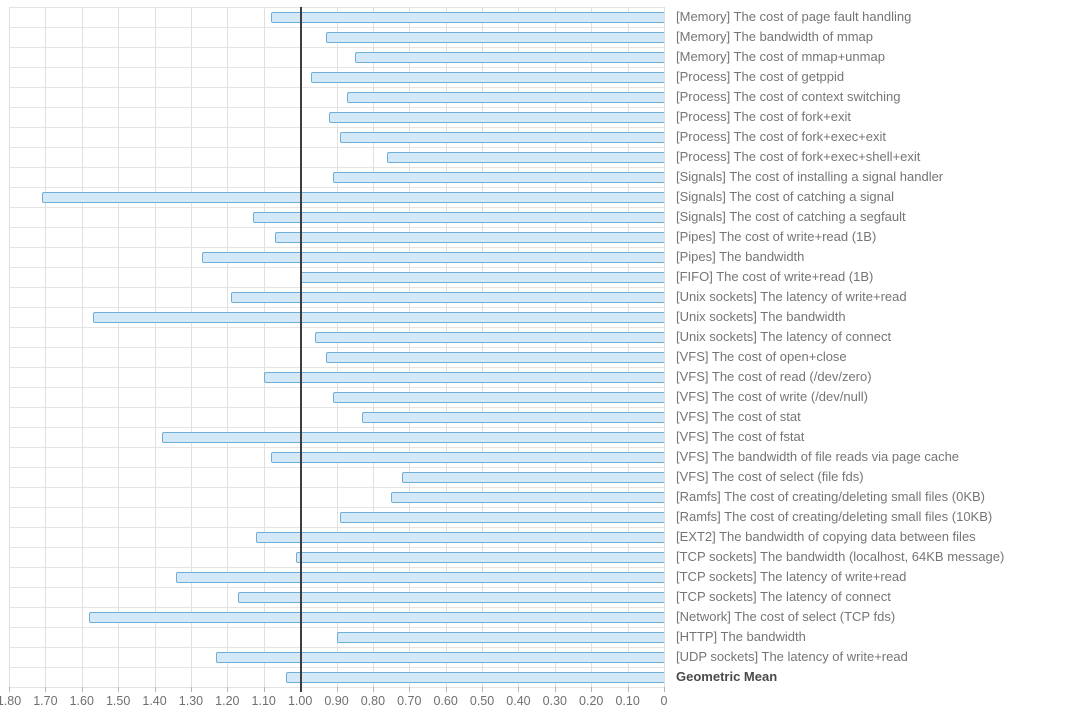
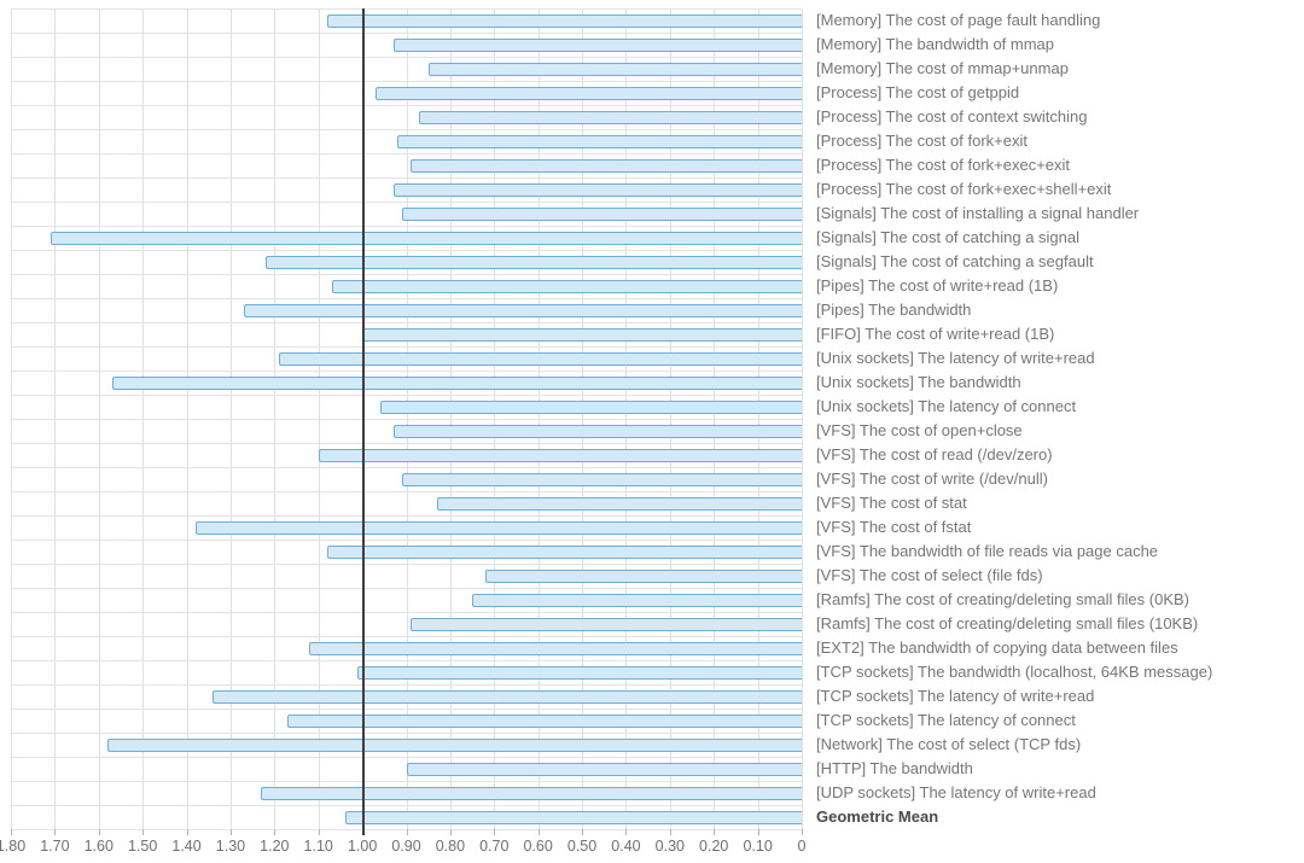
[Process] The cost of fork+exec+shell+exit: 0.76 -> 0.93
[Signals] The cost of catching a segfault: 1.13 -> 1.22
